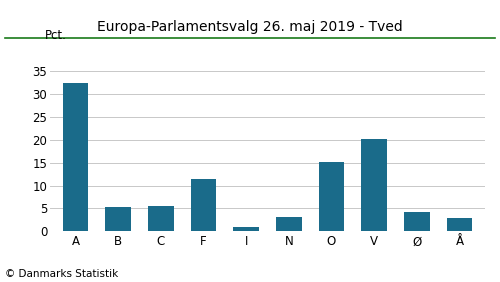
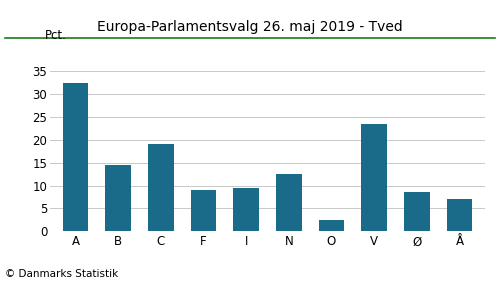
B: 5.2 -> 14.5
C: 5.5 -> 19.0
F: 11.4 -> 9.0
I: 0.9 -> 9.5
N: 3.1 -> 12.5
O: 15.2 -> 2.5
V: 20.1 -> 23.5
Ø: 4.3 -> 8.5
Å: 2.9 -> 7.0
